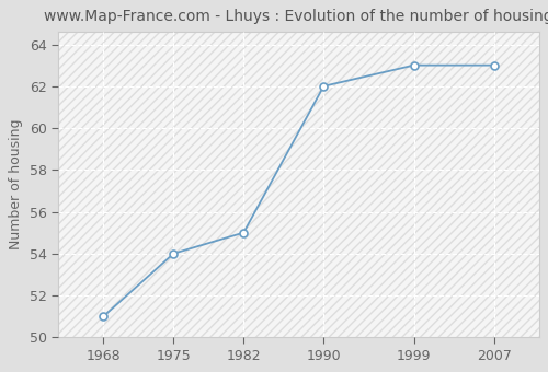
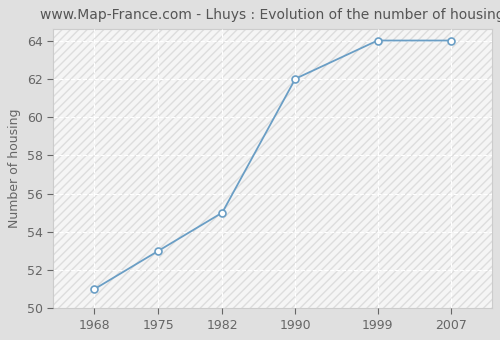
1975: 54 -> 53
1999: 63 -> 64
2007: 63 -> 64
